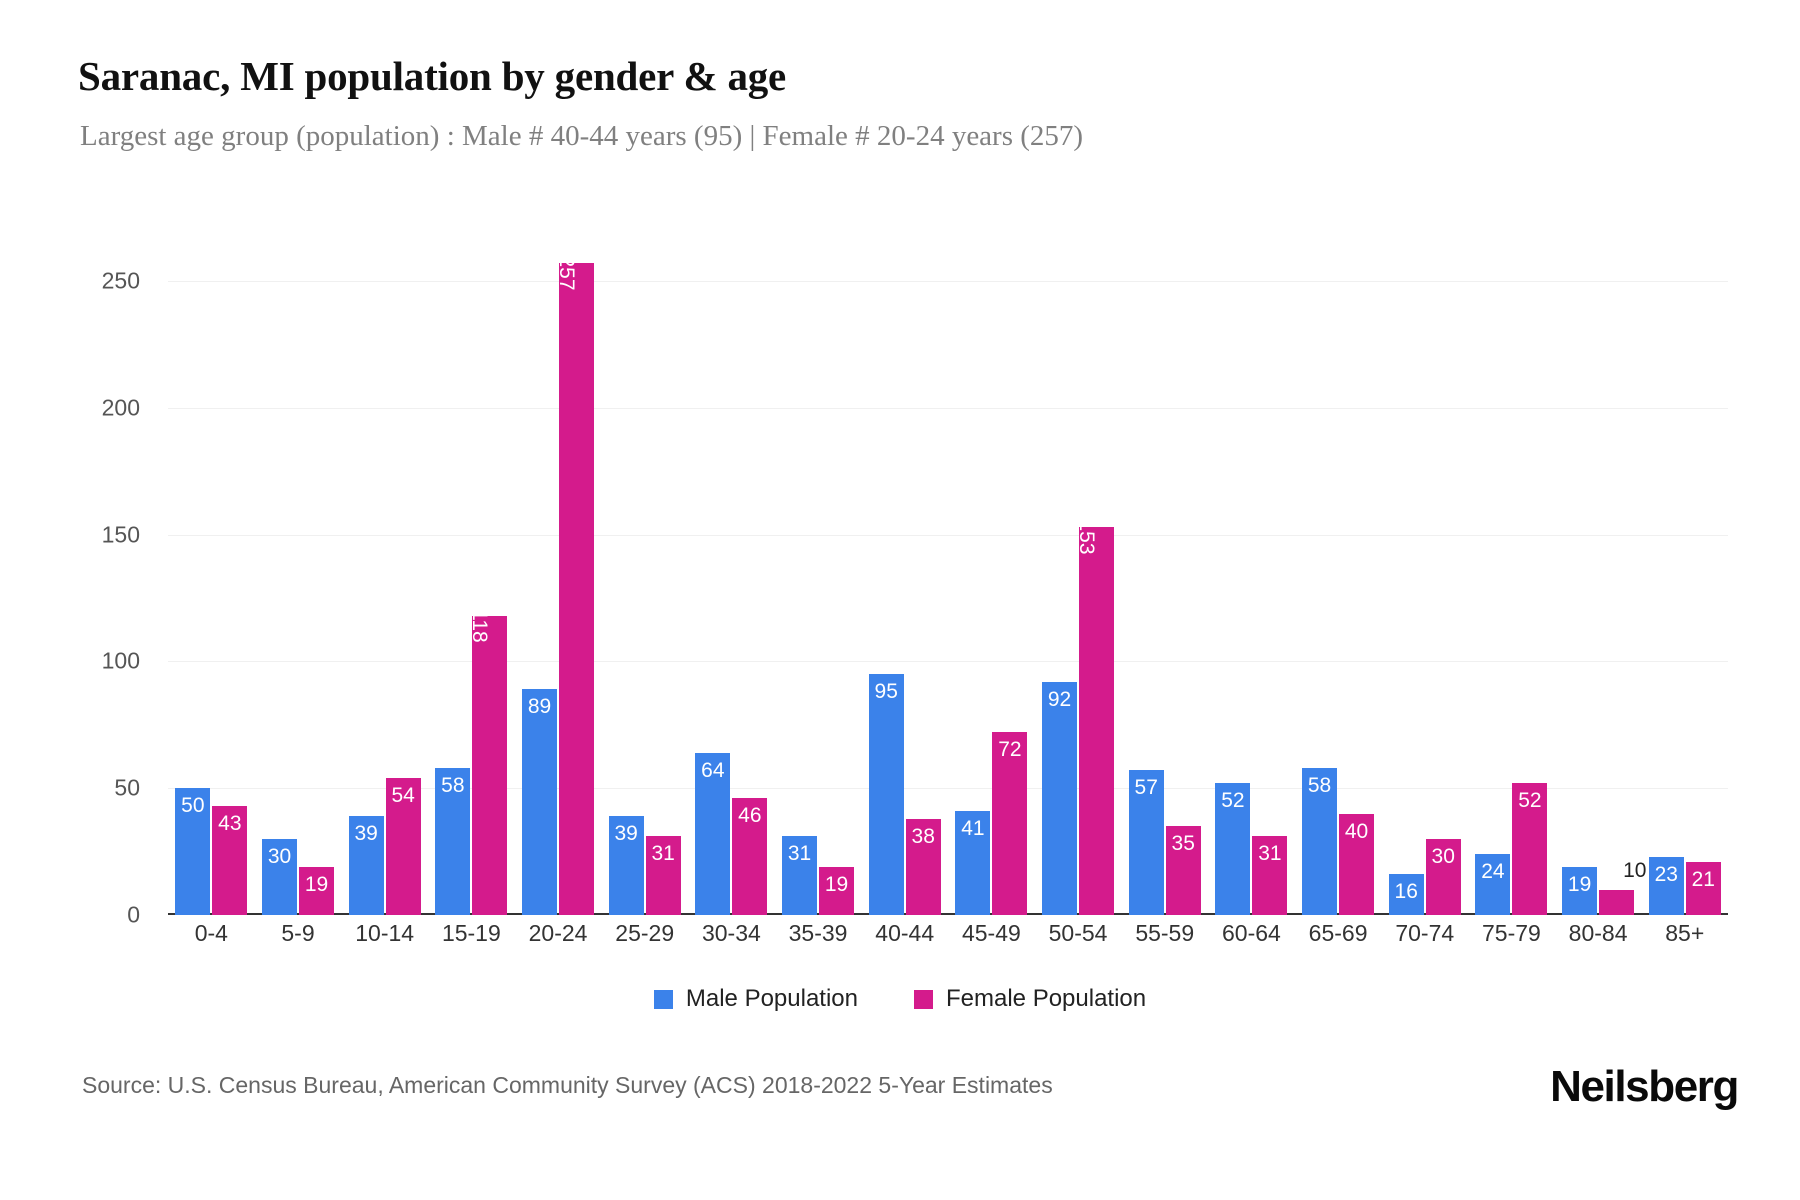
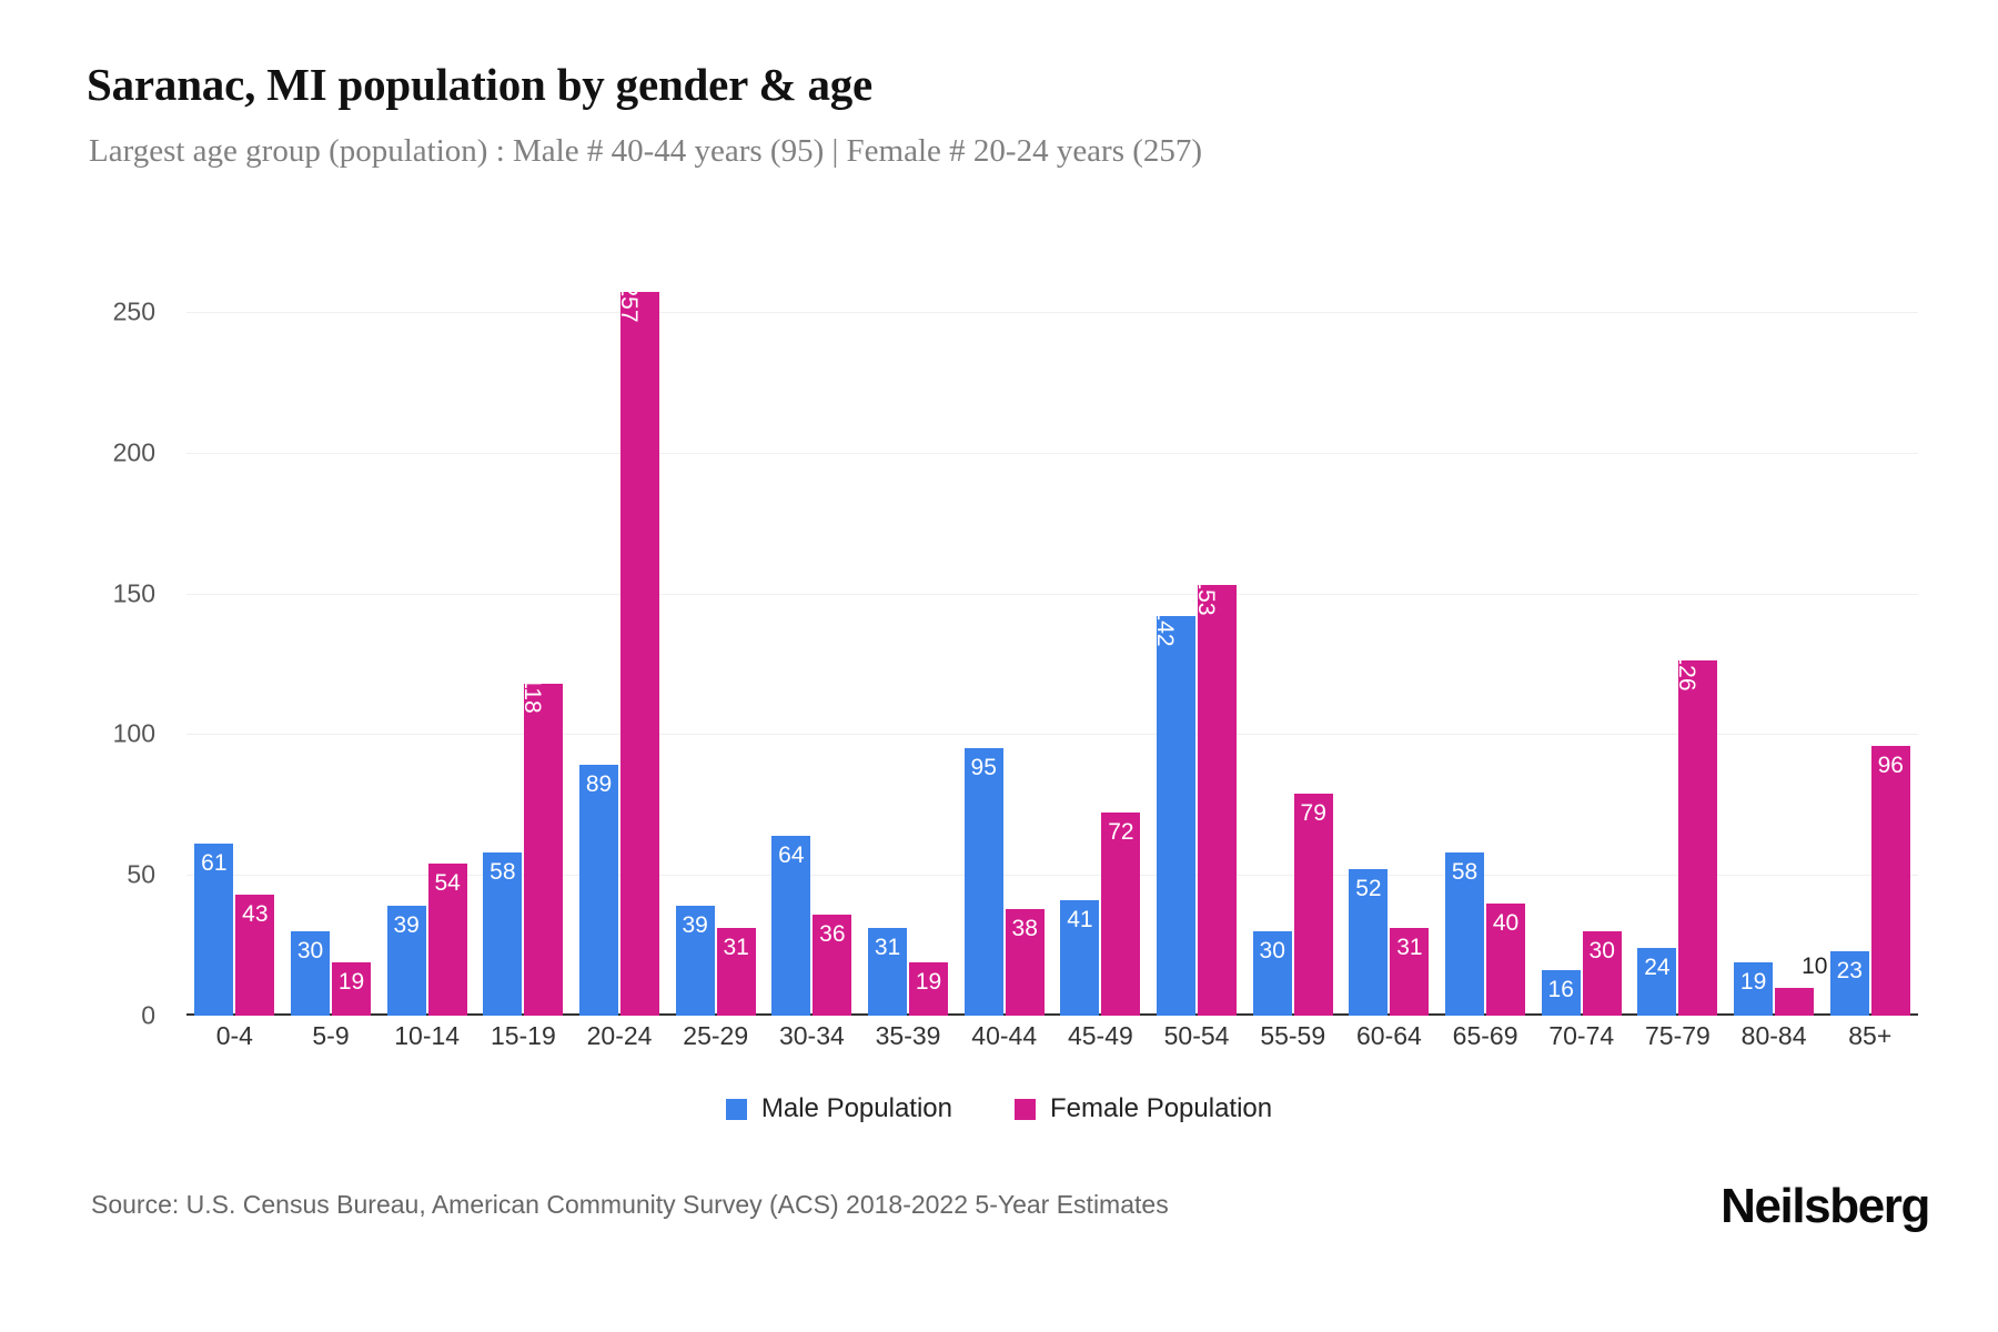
Male Population/0-4: 50 -> 61
Female Population/30-34: 46 -> 36
Male Population/50-54: 92 -> 142
Male Population/55-59: 57 -> 30
Female Population/55-59: 35 -> 79
Female Population/75-79: 52 -> 126
Female Population/85+: 21 -> 96
